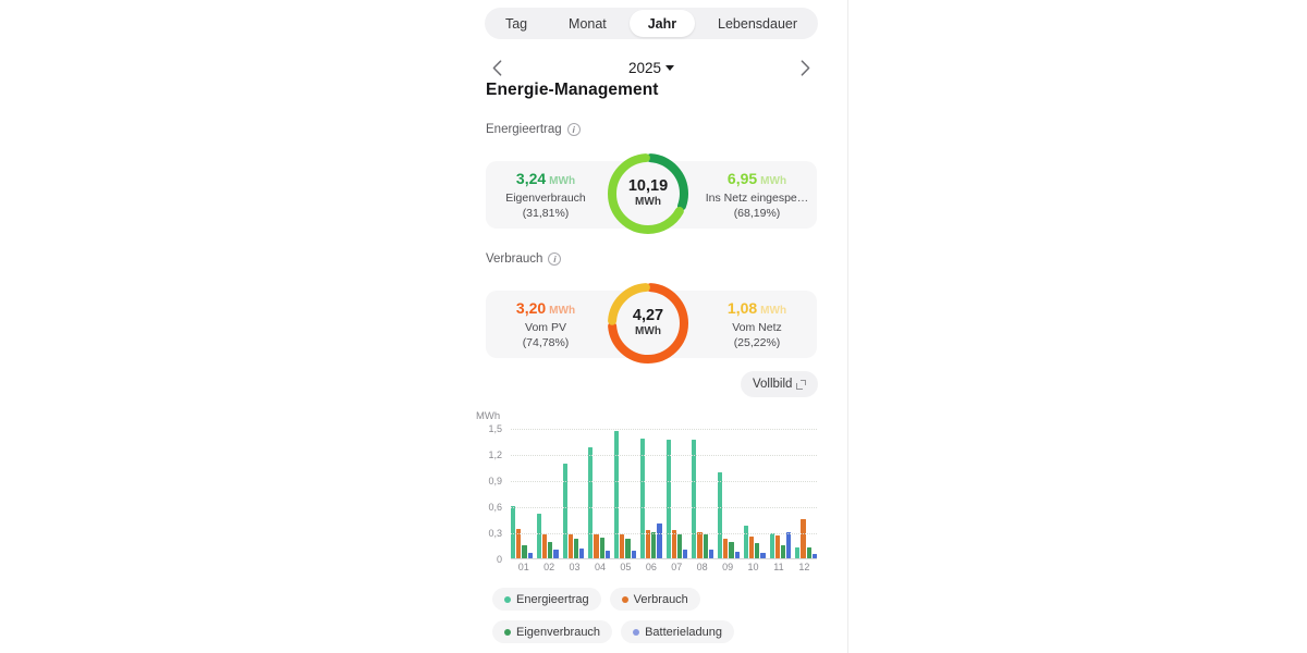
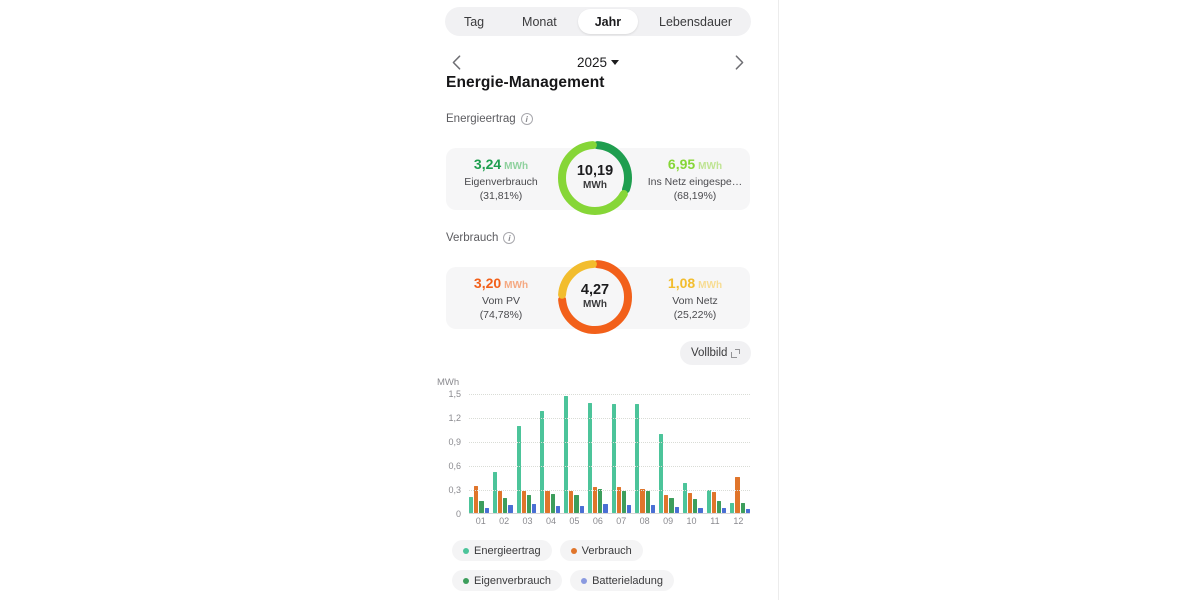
Energieertrag/01: 0,6 -> 0,2
Batterieladung/06: 0,4 -> 0,1
Batterieladung/11: 0,3 -> 0,1
